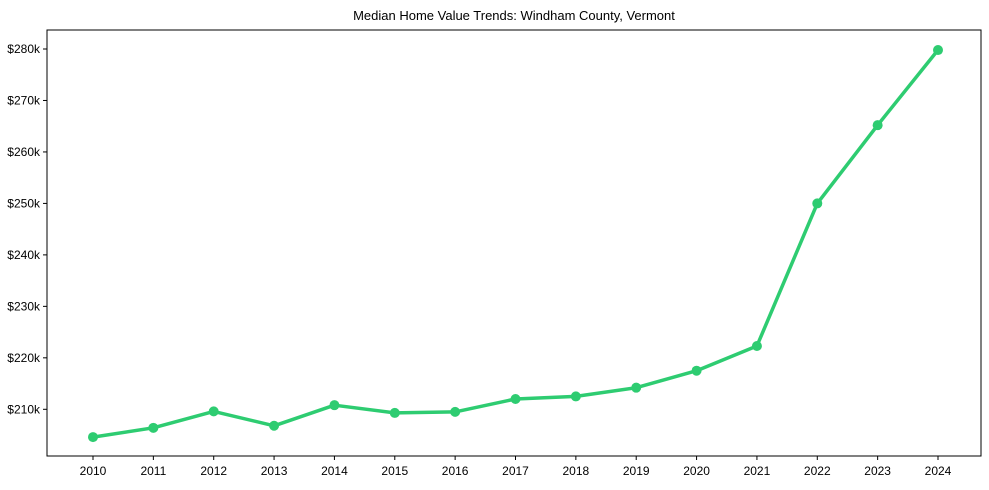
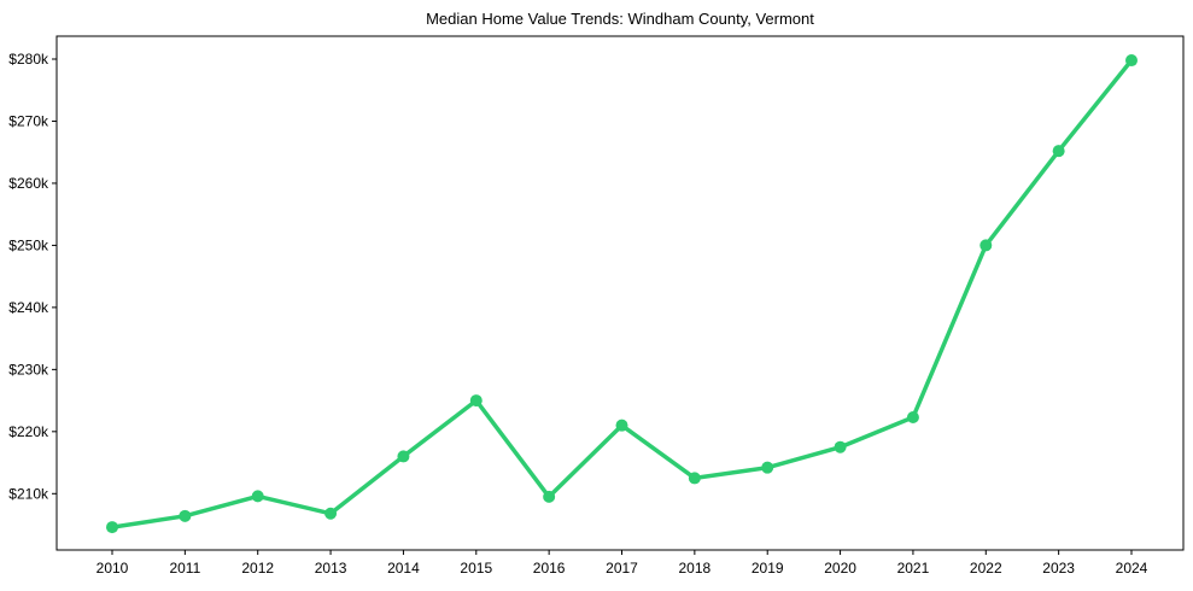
2014: $211k -> $216k
2015: $209k -> $225k
2017: $212k -> $221k
